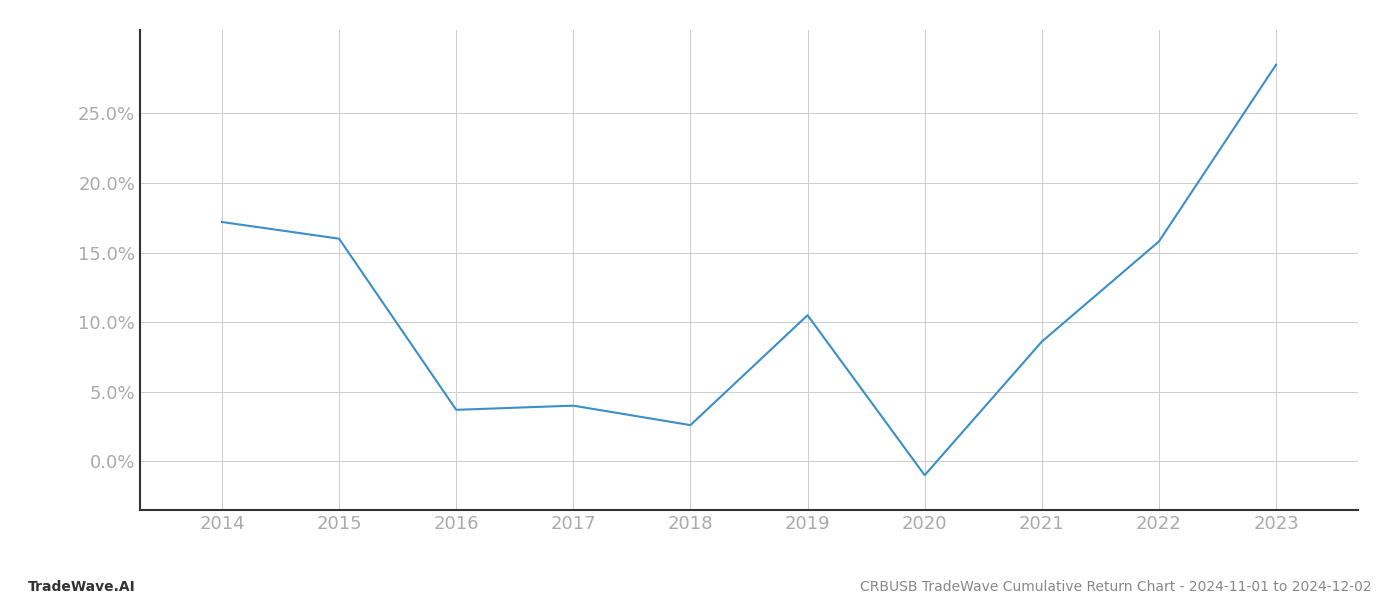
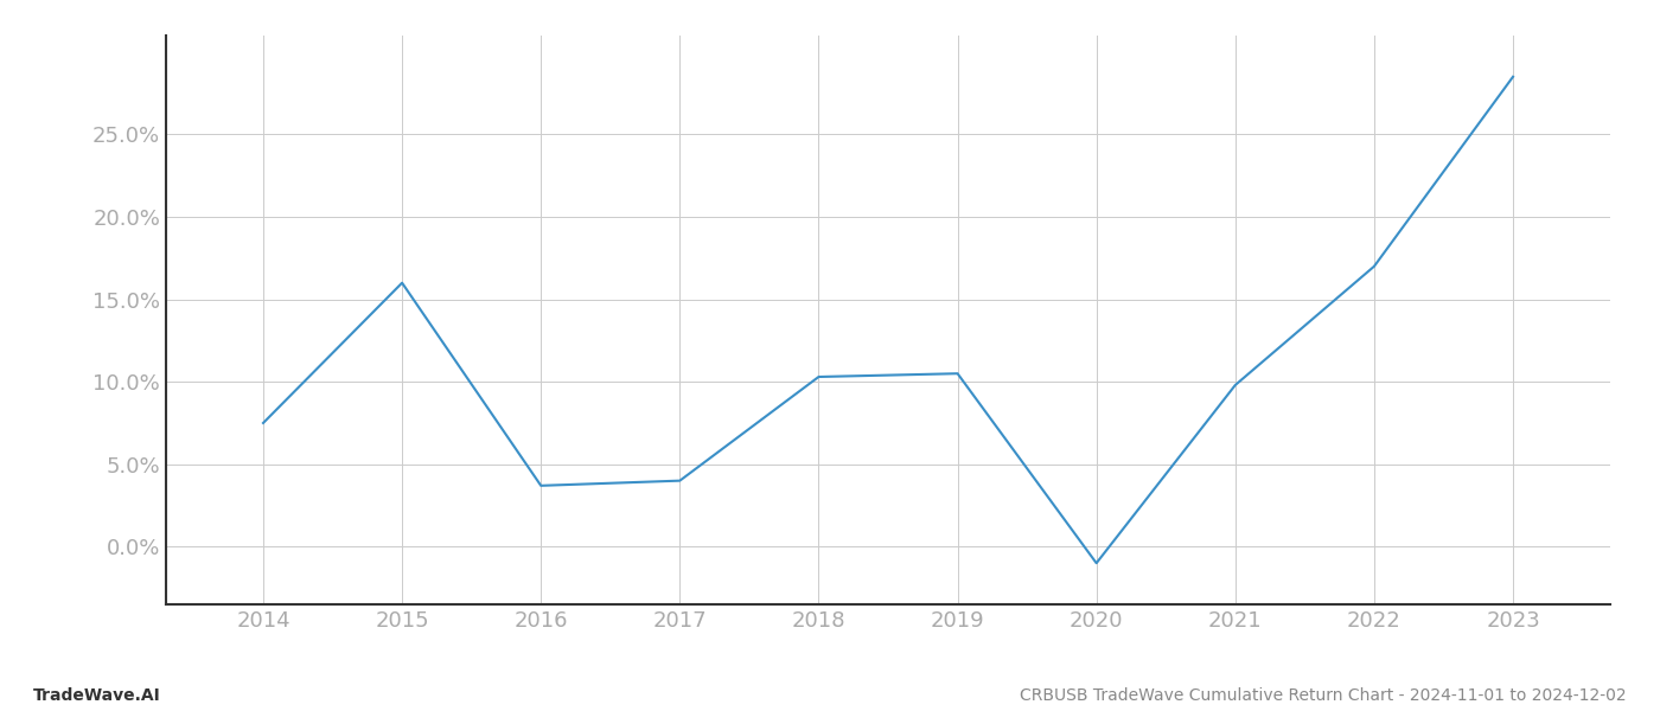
2014: 17.2% -> 7.5%
2018: 2.6% -> 10.3%
2021: 8.6% -> 9.8%
2022: 15.8% -> 17.0%
